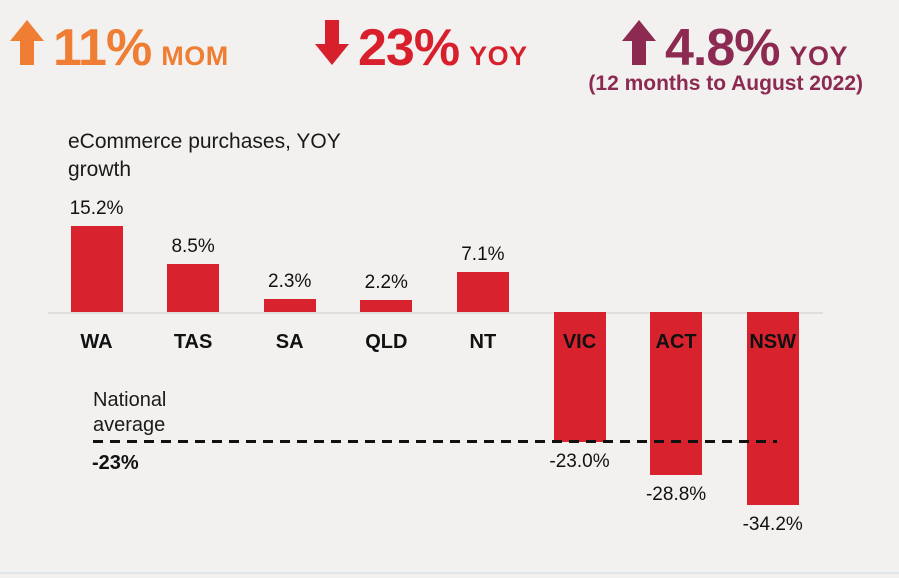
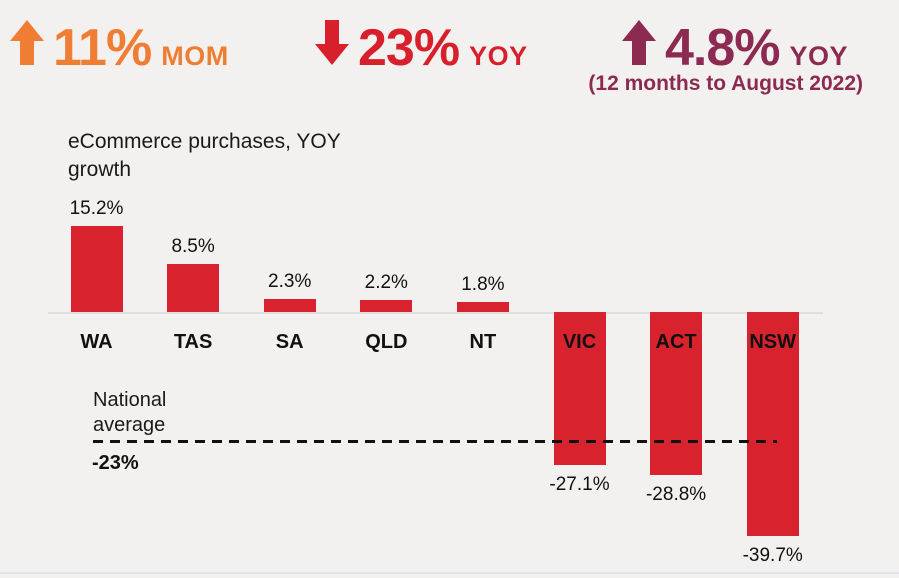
NT: 7.1% -> 1.8%
VIC: -23.0% -> -27.1%
NSW: -34.2% -> -39.7%
